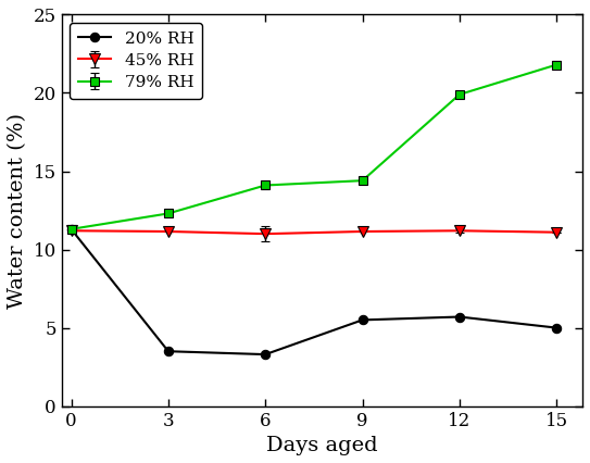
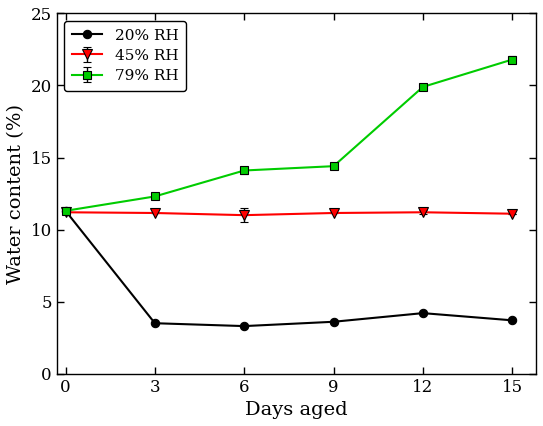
20% RH/9: 5.5 -> 3.6
20% RH/12: 5.7 -> 4.2
20% RH/15: 5.0 -> 3.7
